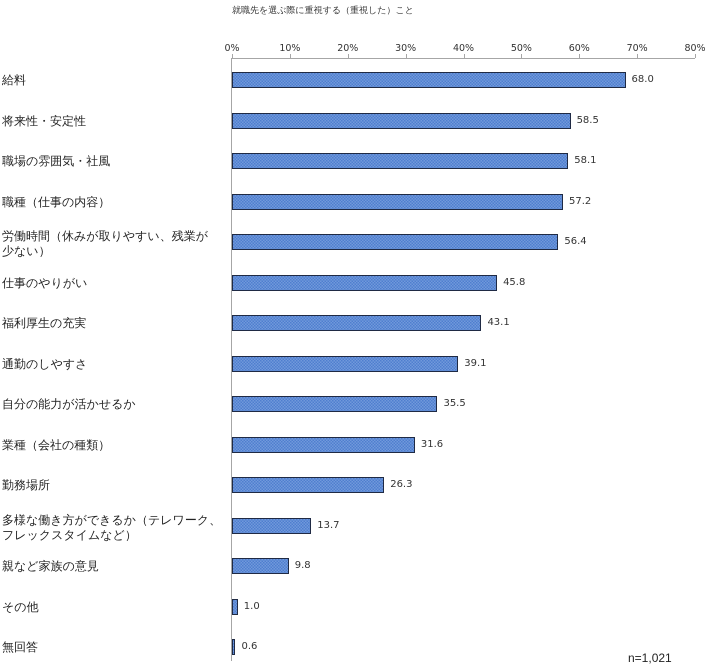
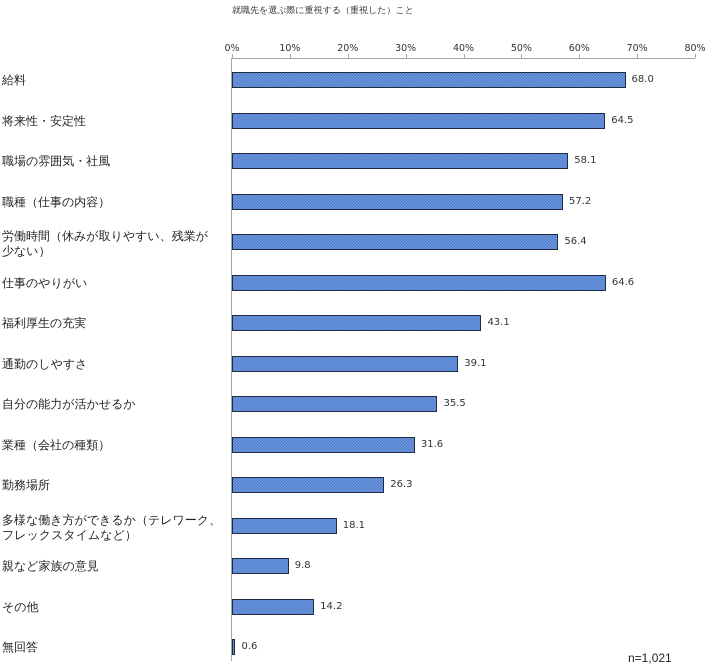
将来性・安定性: 58.5 -> 64.5
仕事のやりがい: 45.8 -> 64.6
多様な働き方ができるか（テレワーク、フレックスタイムなど）: 13.7 -> 18.1
その他: 1.0 -> 14.2
